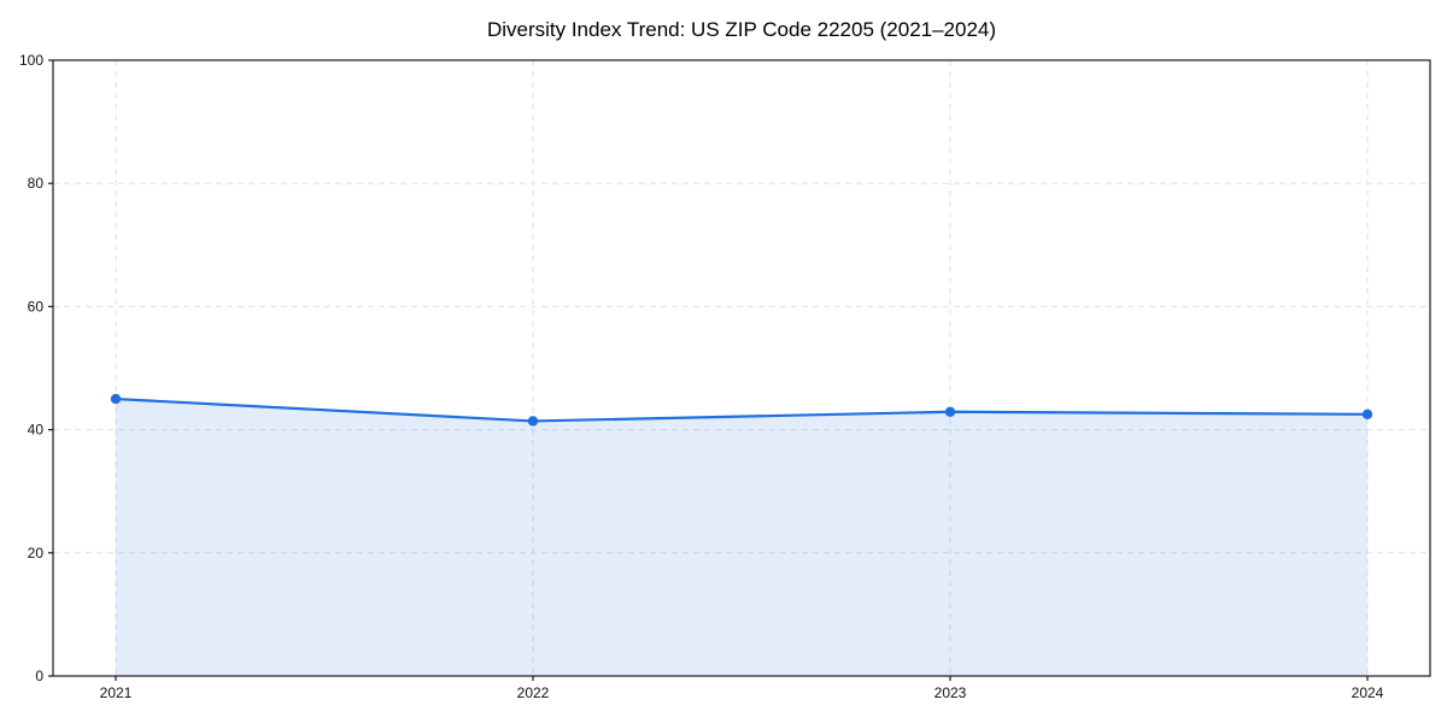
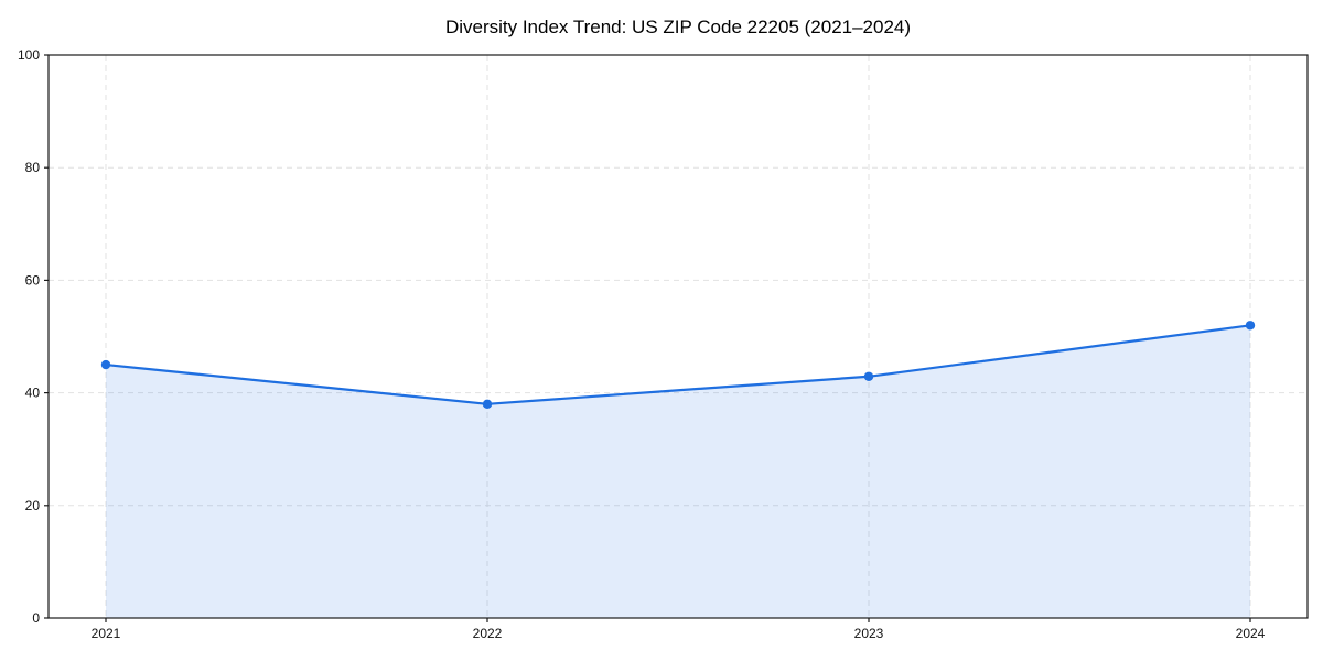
2022: 41 -> 38
2024: 42 -> 52
